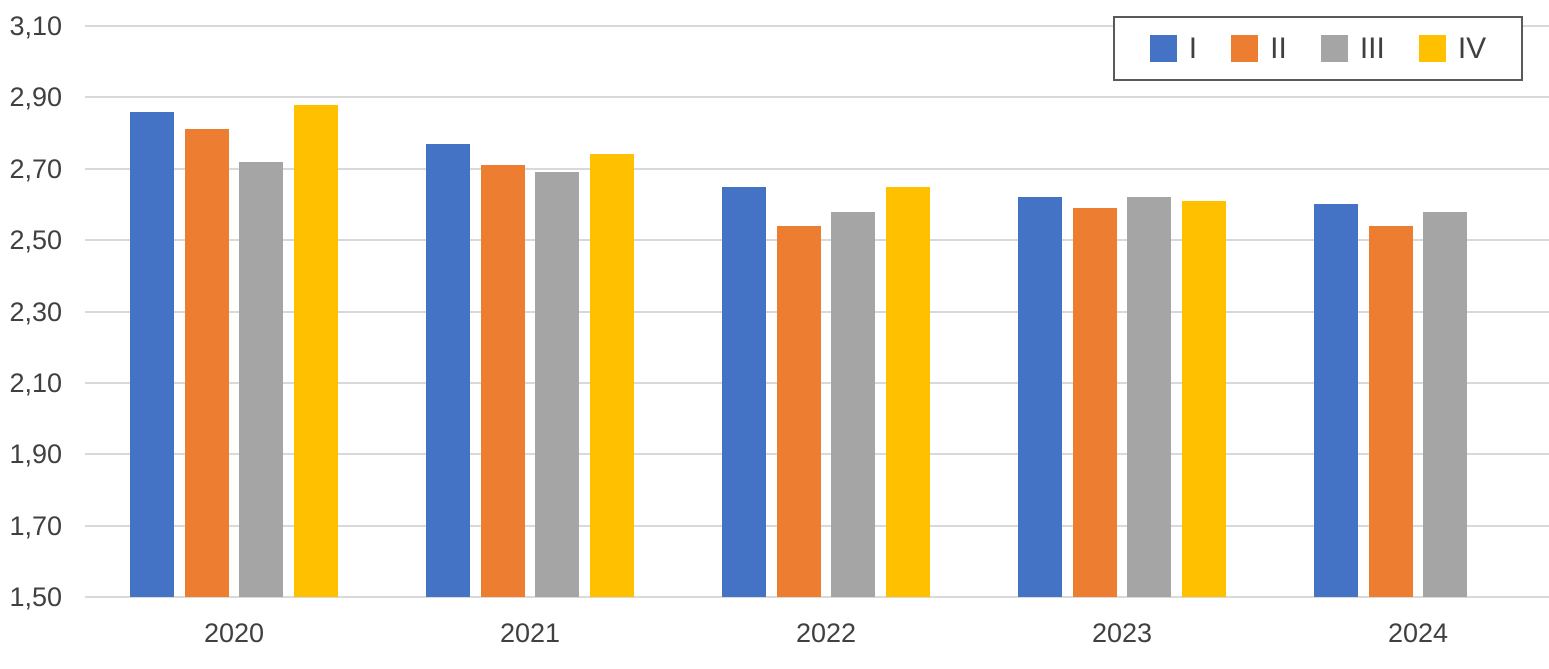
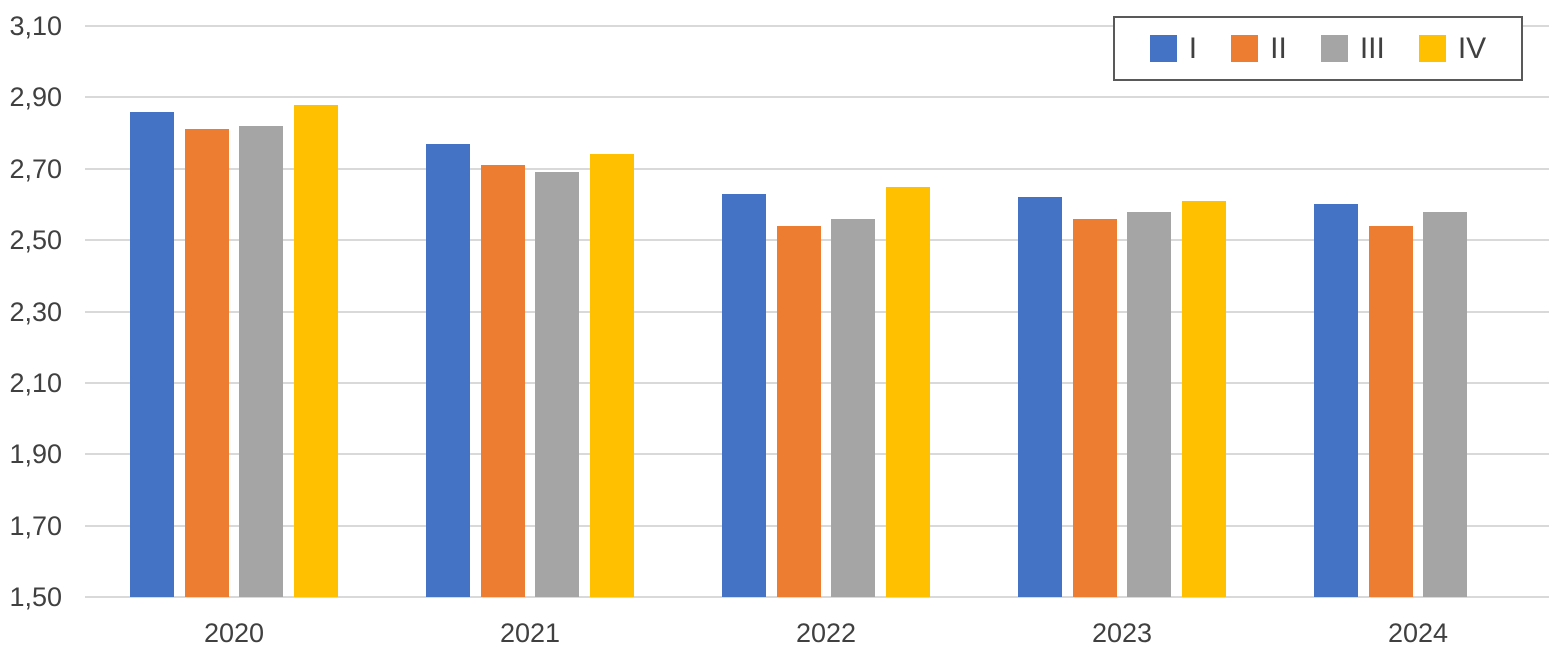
III/2020: 2,72 -> 2,82
I/2022: 2,65 -> 2,63
III/2022: 2,58 -> 2,56
II/2023: 2,59 -> 2,56
III/2023: 2,62 -> 2,58
